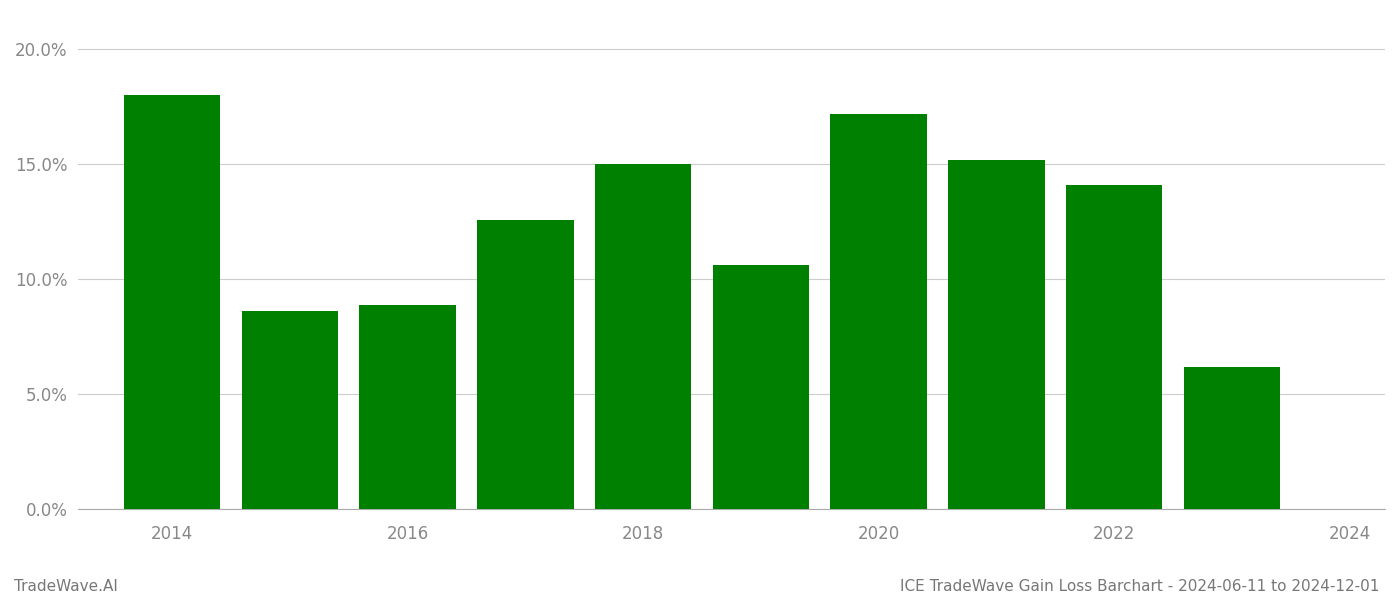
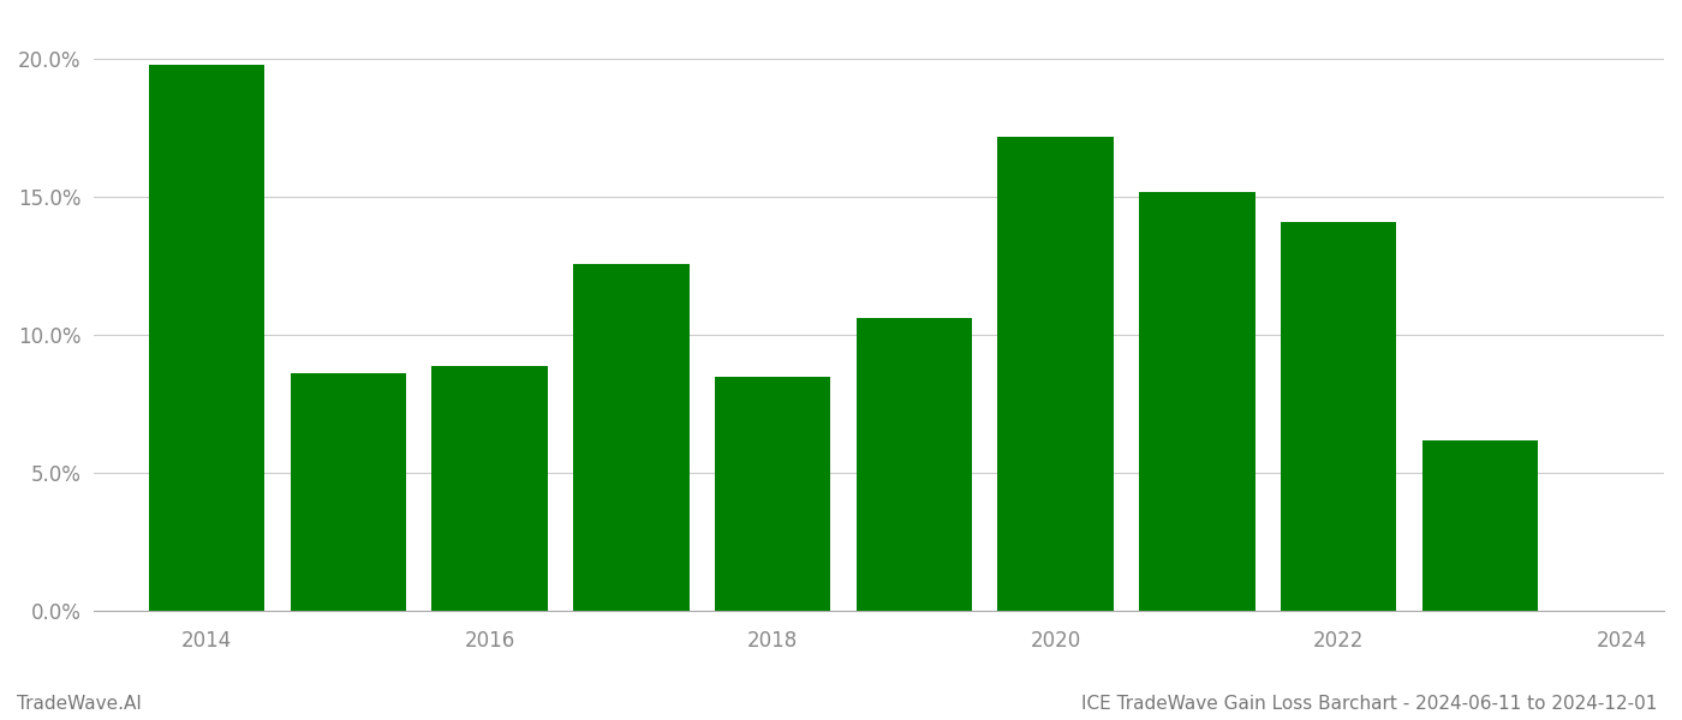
2014: 18.0% -> 19.8%
2018: 15.0% -> 8.5%
